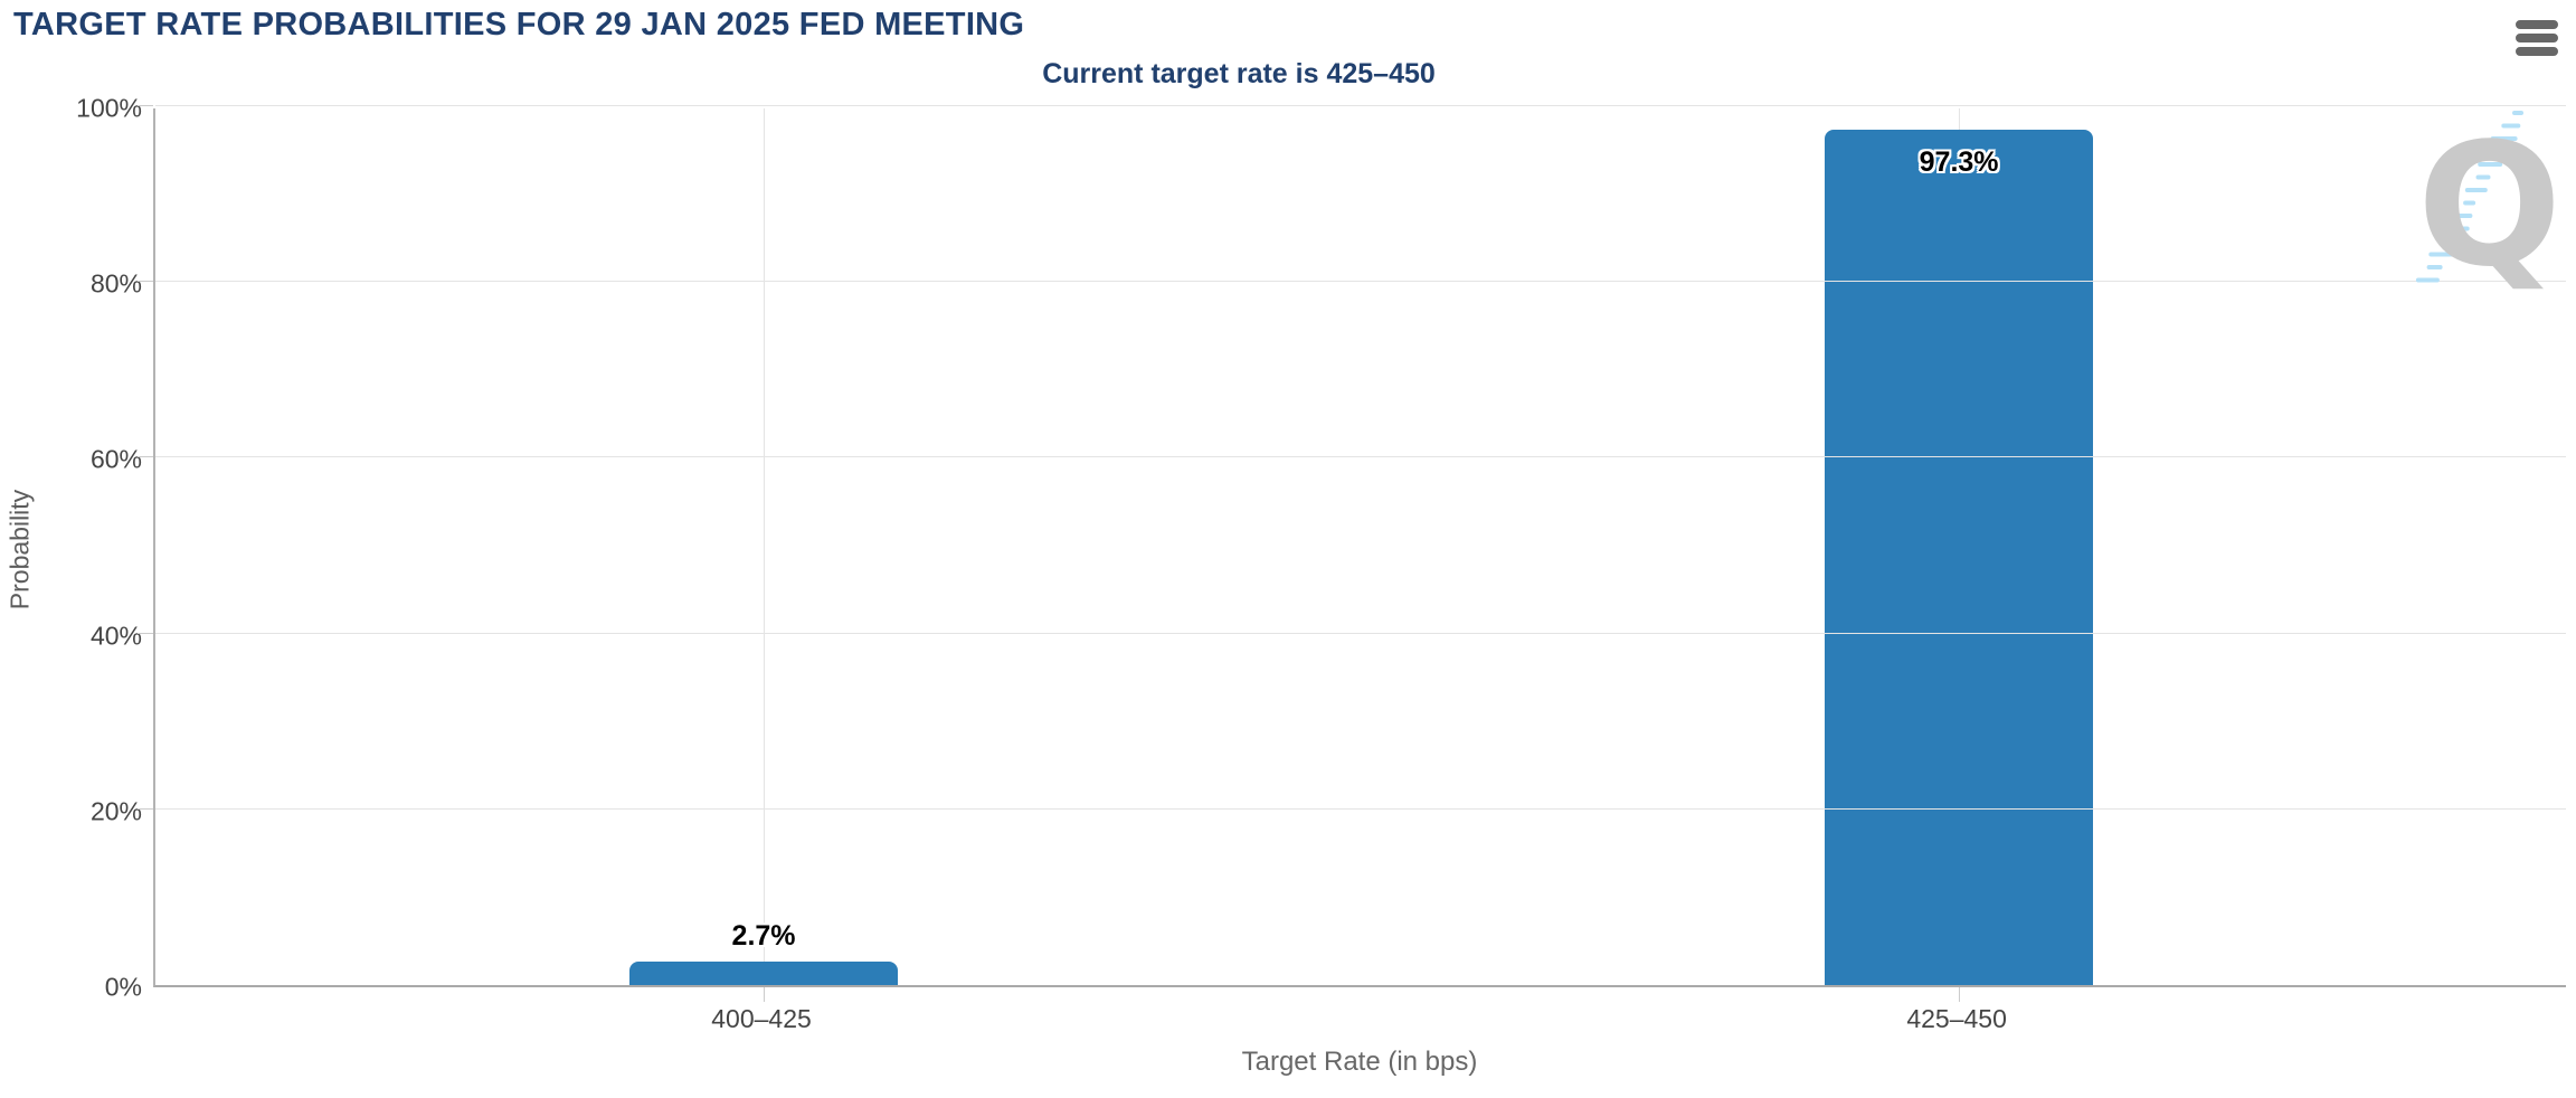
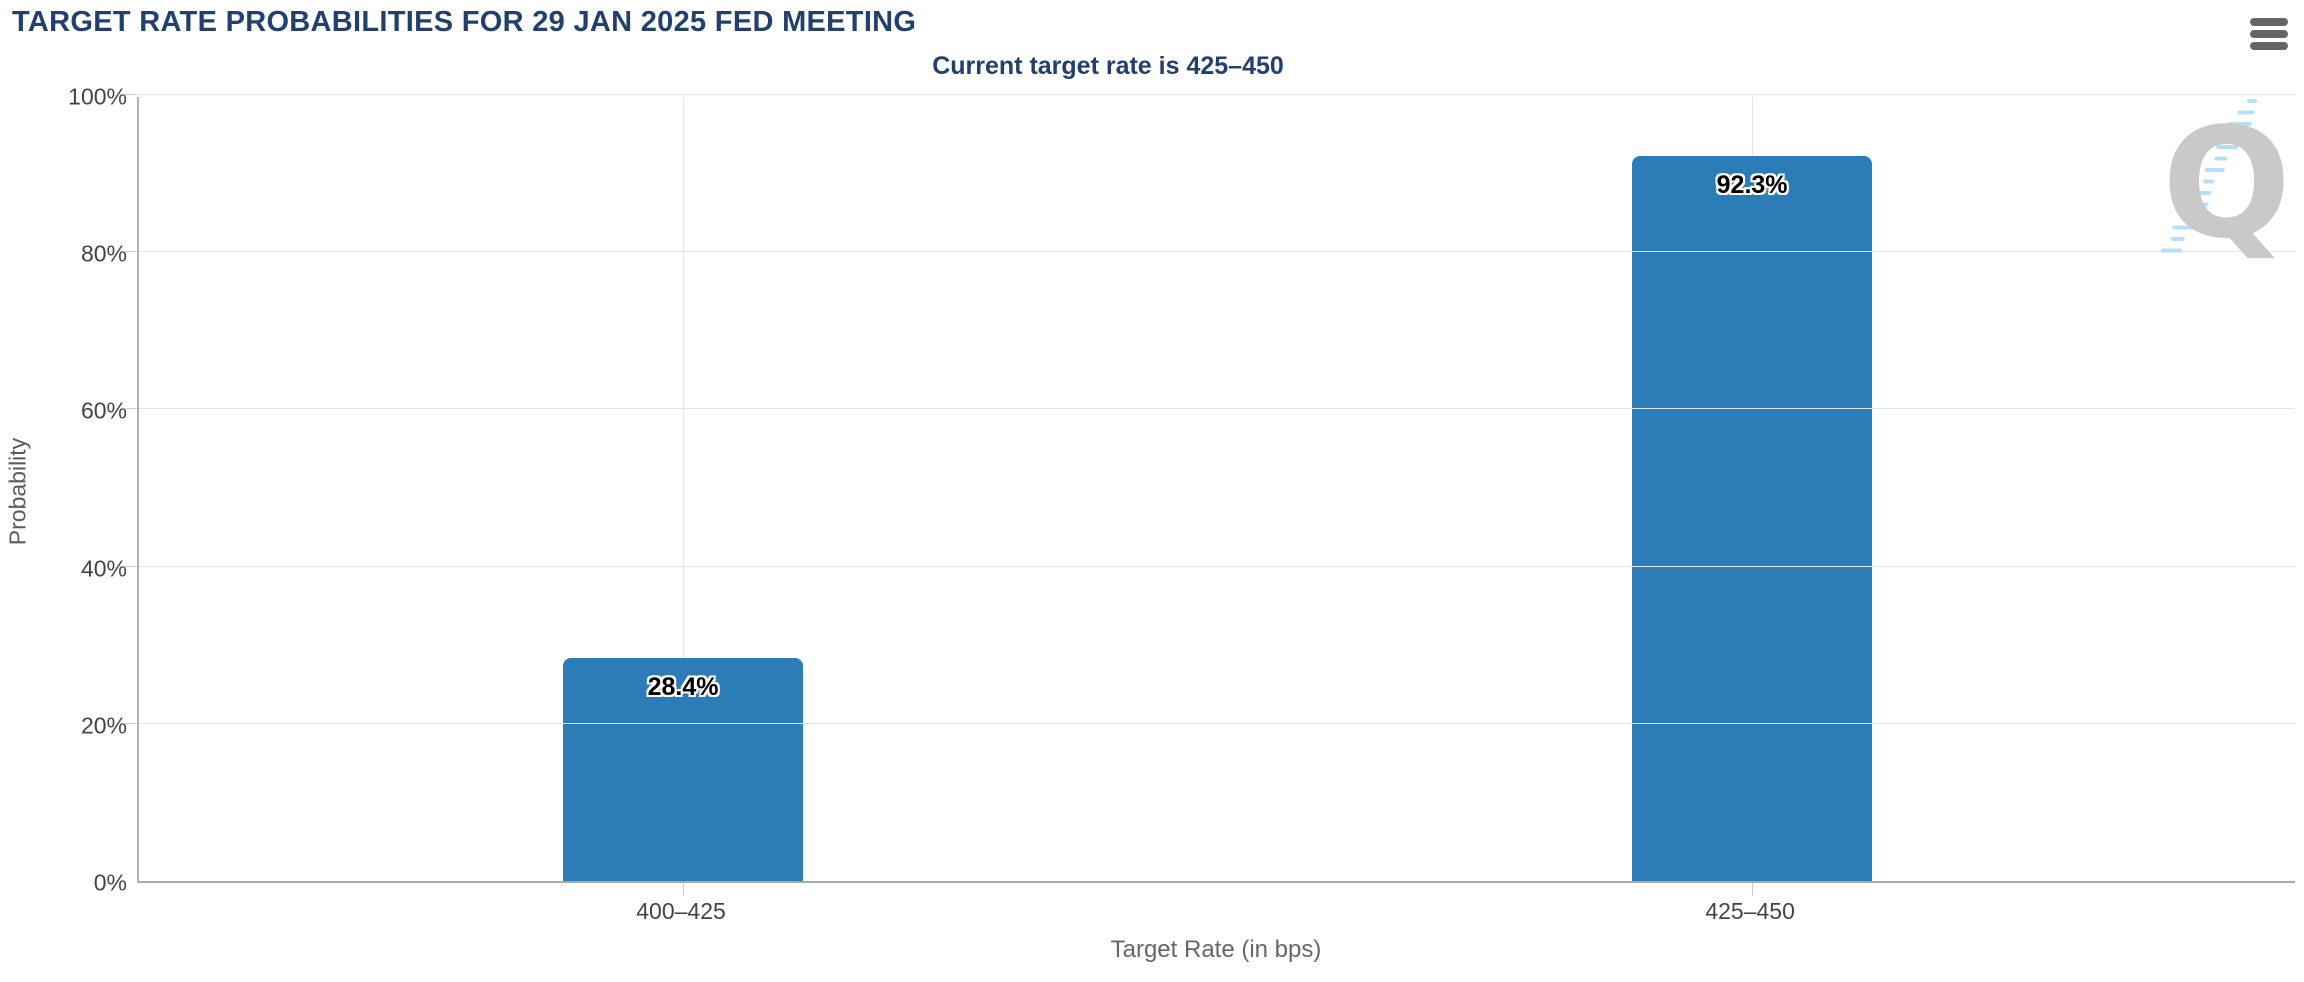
400–425: 2.7% -> 28.4%
425–450: 97.3% -> 92.3%
